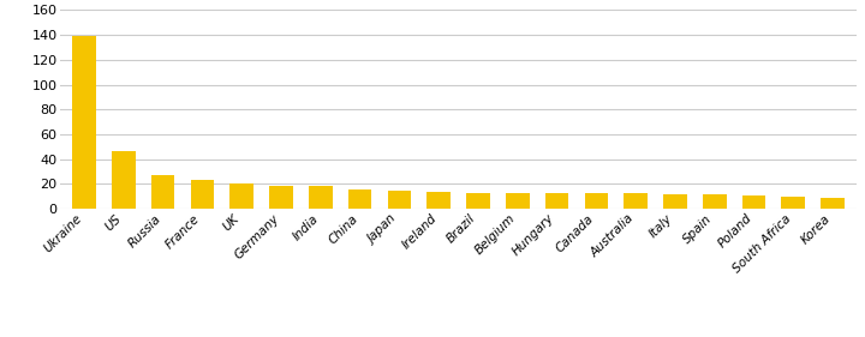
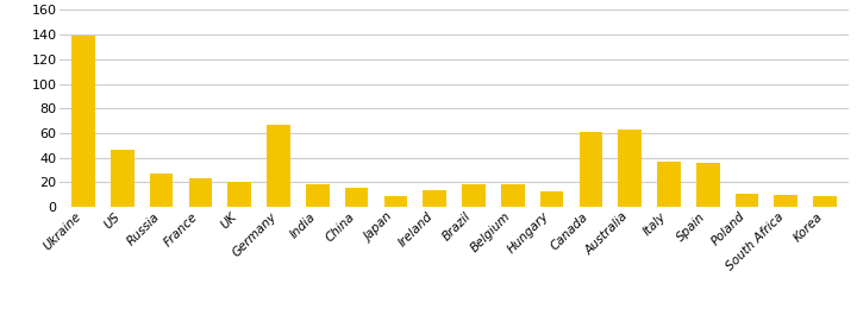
Germany: 19 -> 67
Japan: 15 -> 9
Brazil: 13 -> 19
Belgium: 13 -> 19
Canada: 13 -> 61
Australia: 13 -> 63
Italy: 12 -> 37
Spain: 12 -> 36
